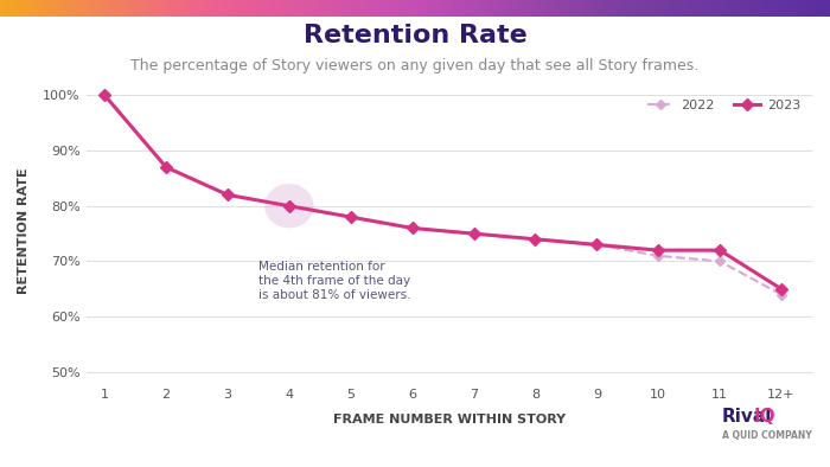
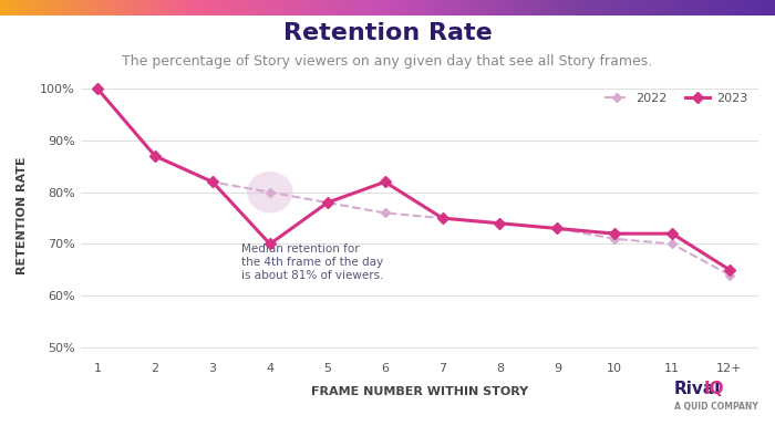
2023/4: 80% -> 70%
2023/6: 76% -> 82%
